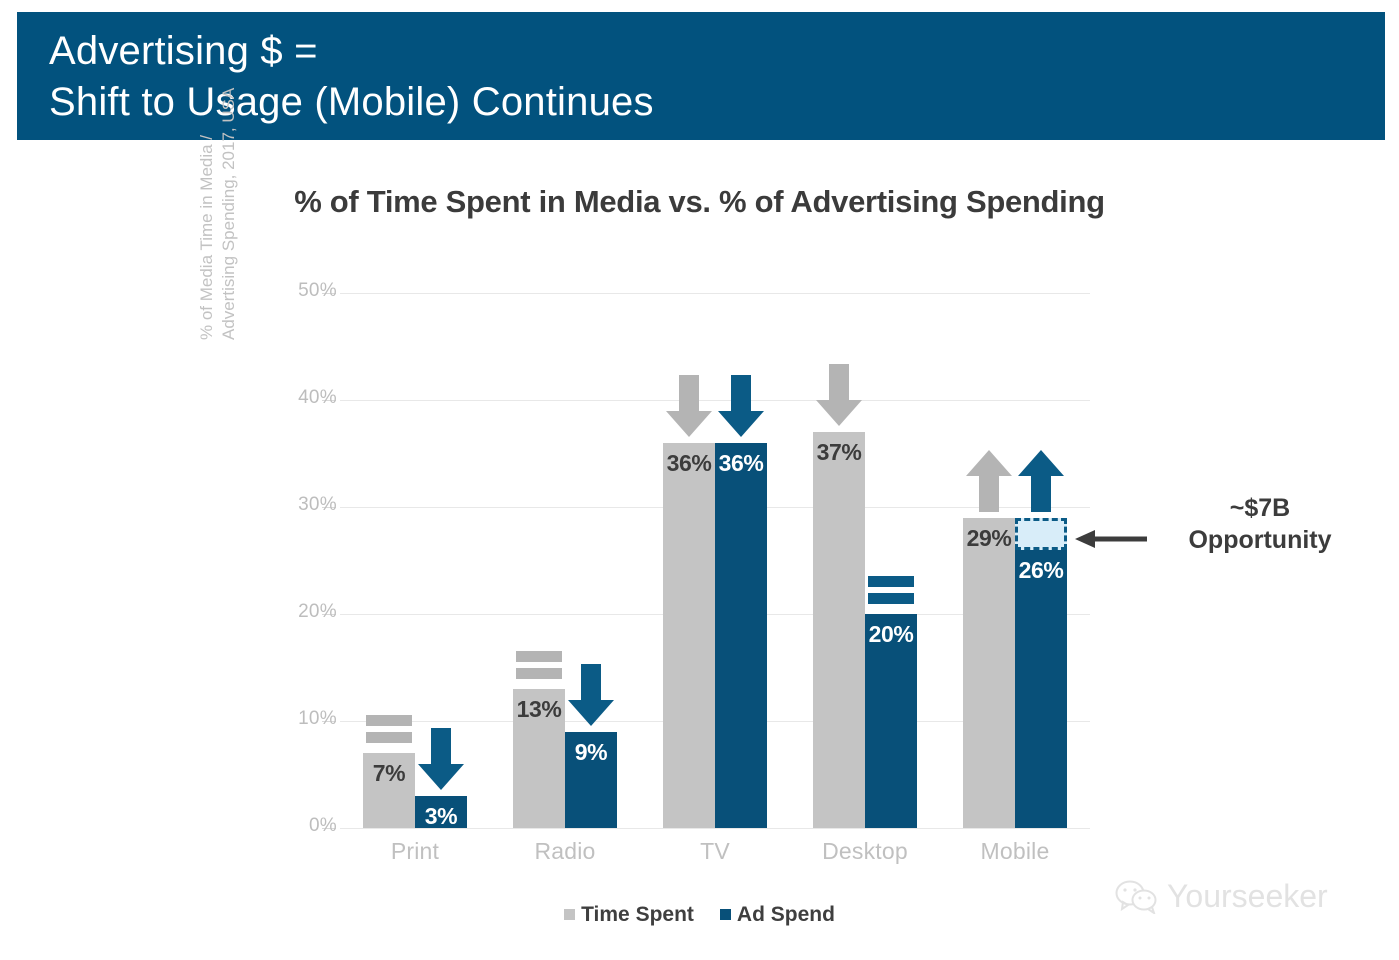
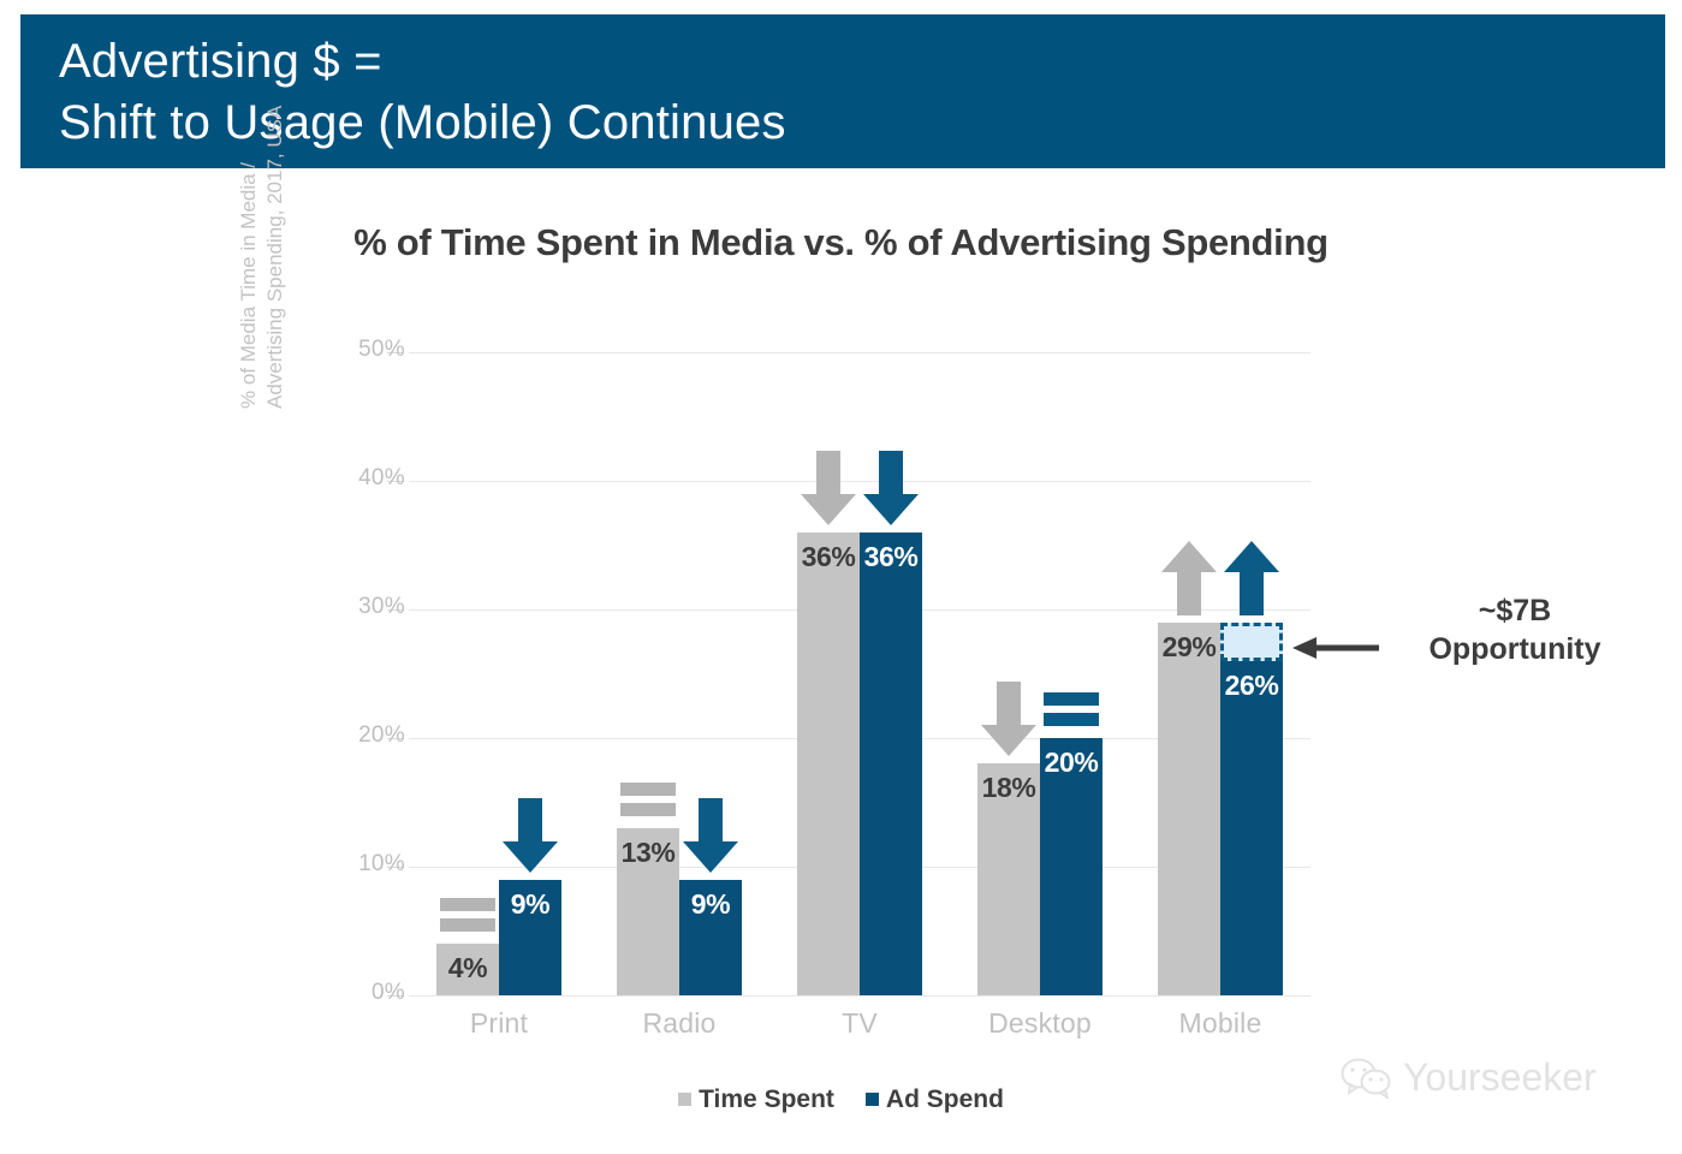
Time Spent/Print: 7% -> 4%
Ad Spend/Print: 3% -> 9%
Time Spent/Desktop: 37% -> 18%
